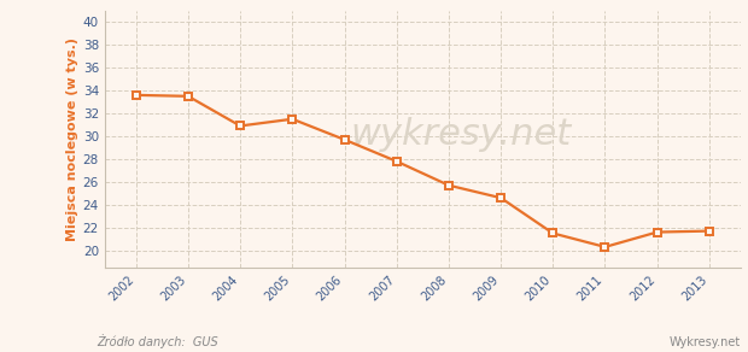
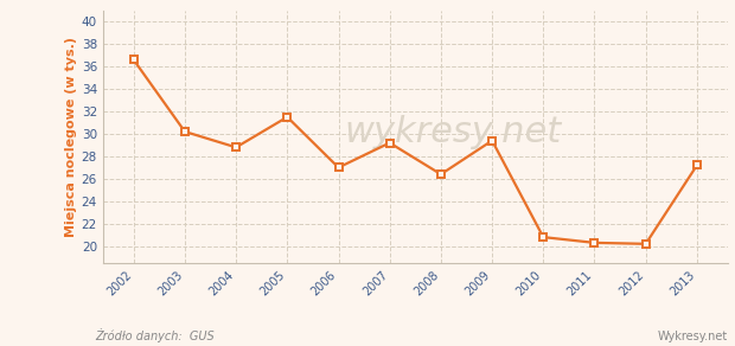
2002: 33.6 -> 36.6
2003: 33.5 -> 30.2
2004: 30.9 -> 28.8
2006: 29.7 -> 27.0
2007: 27.8 -> 29.2
2008: 25.7 -> 26.4
2009: 24.6 -> 29.4
2010: 21.5 -> 20.8
2012: 21.6 -> 20.2
2013: 21.7 -> 27.2
